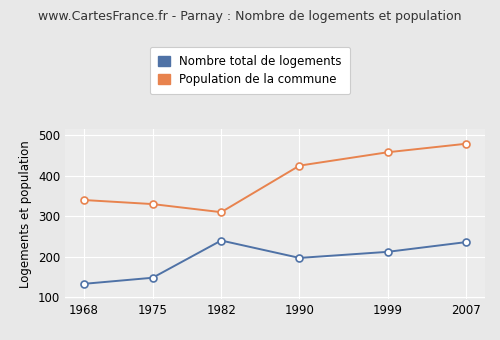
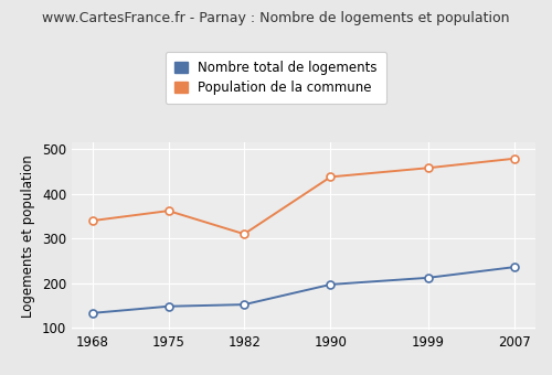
Population de la commune/1975: 330 -> 362
Nombre total de logements/1982: 240 -> 152
Population de la commune/1990: 425 -> 438
